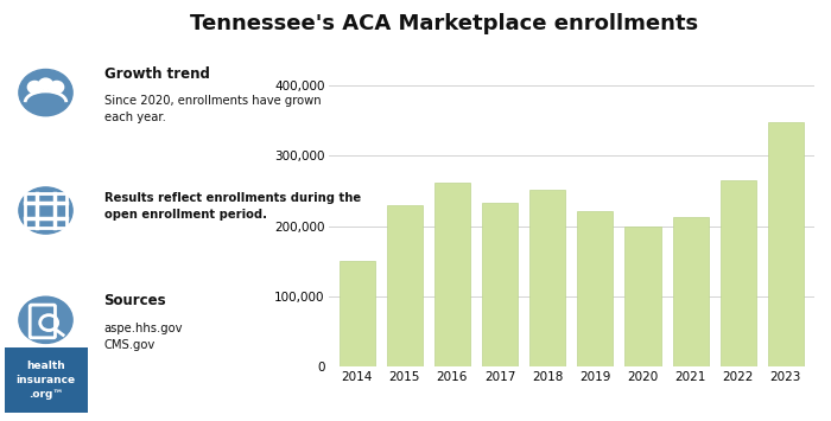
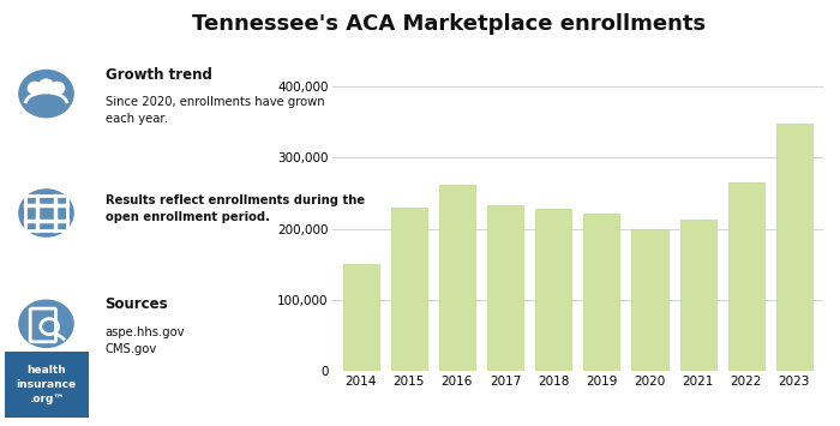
2018: 252,000 -> 228,000
